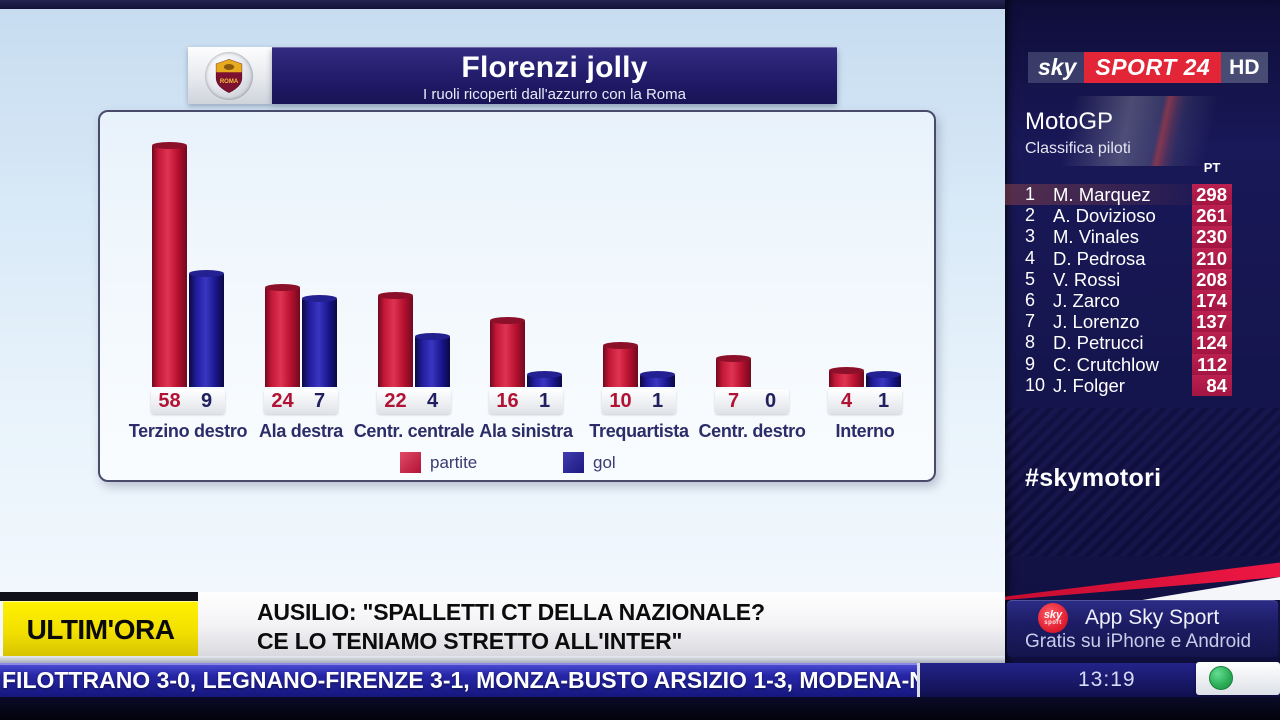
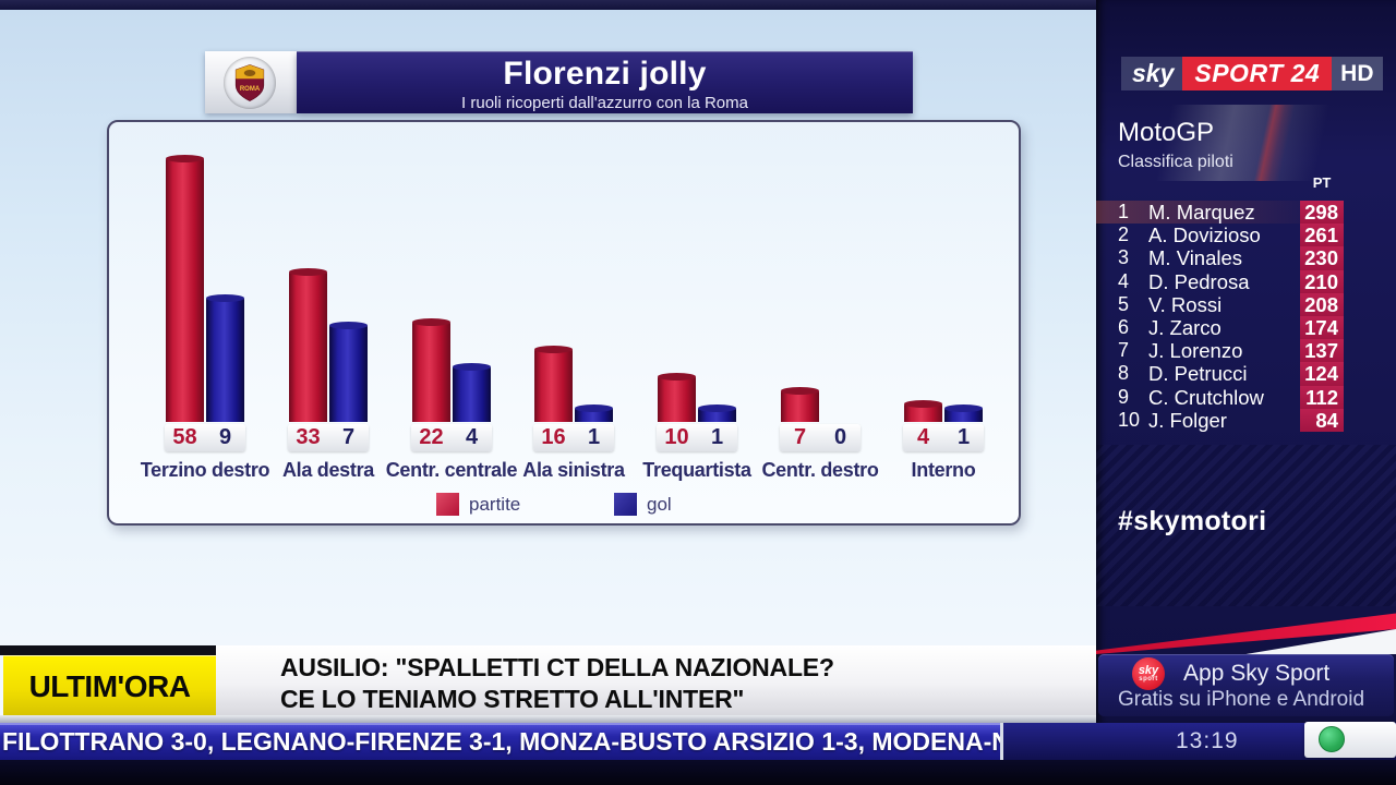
partite/Ala destra: 24 -> 33
